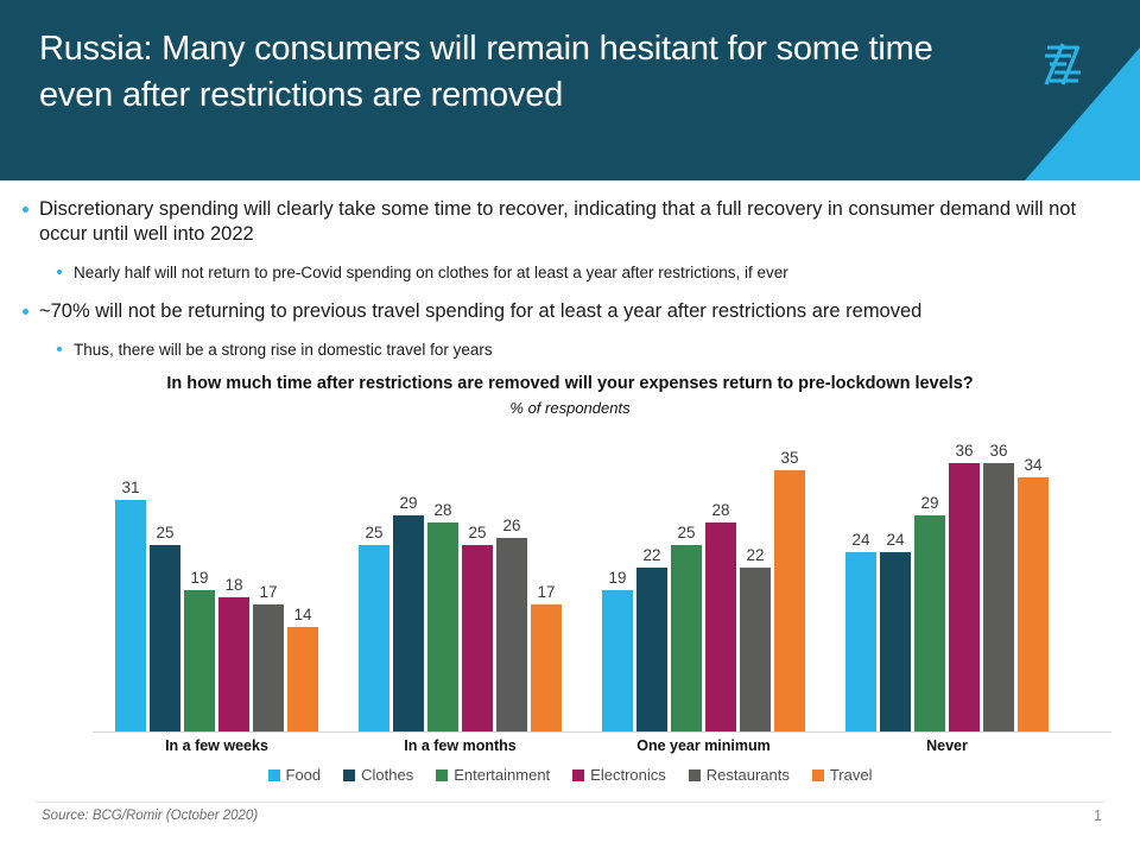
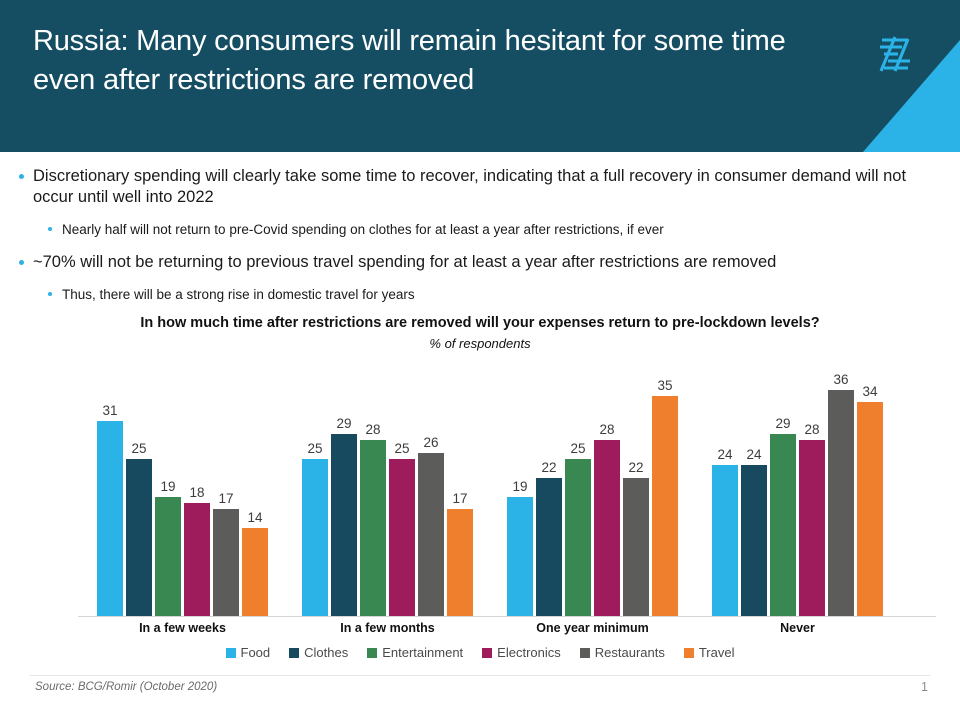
Electronics/Never: 36 -> 28
